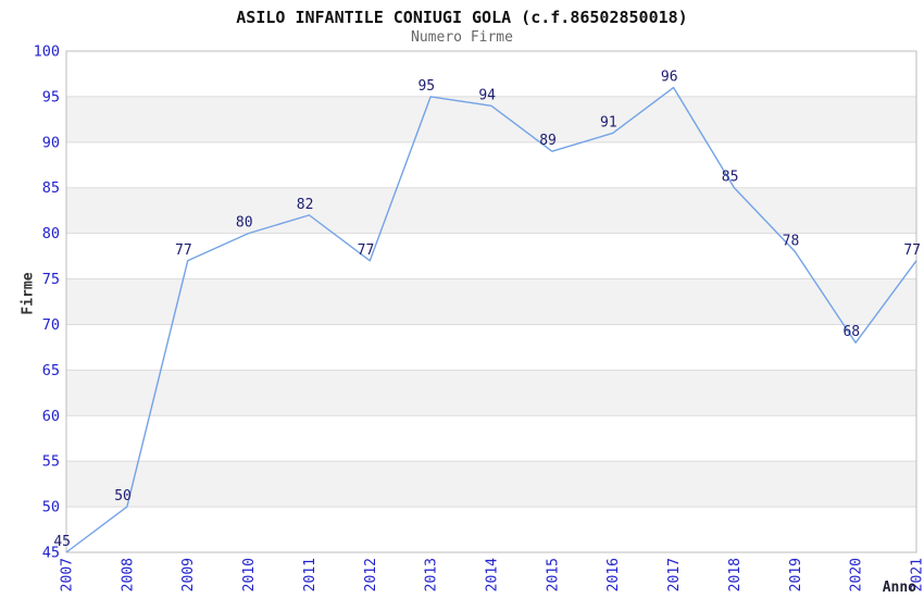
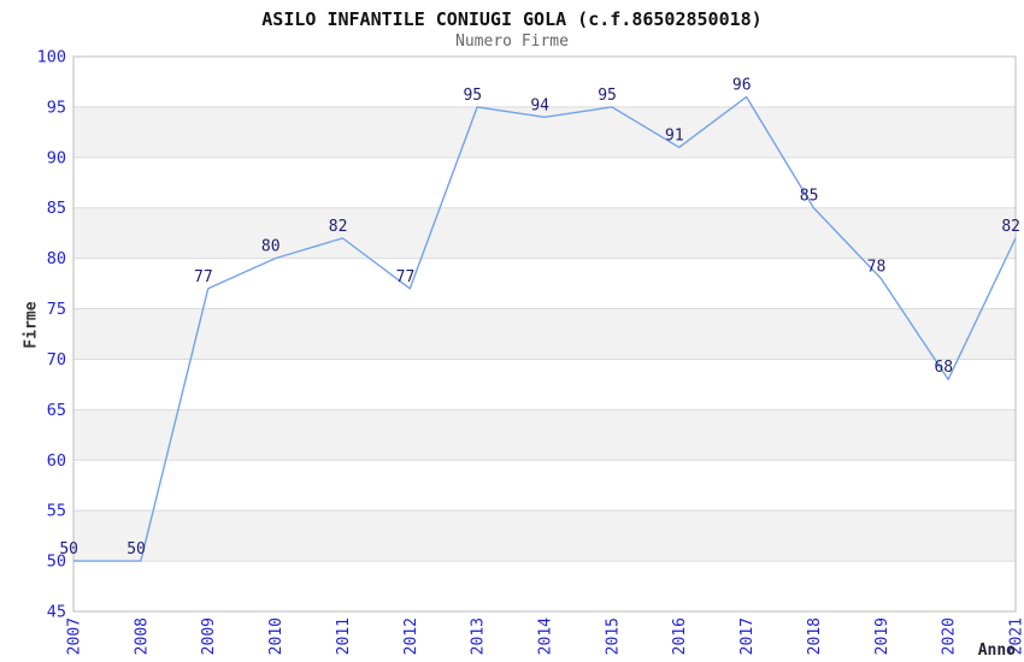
2007: 45 -> 50
2015: 89 -> 95
2021: 77 -> 82
